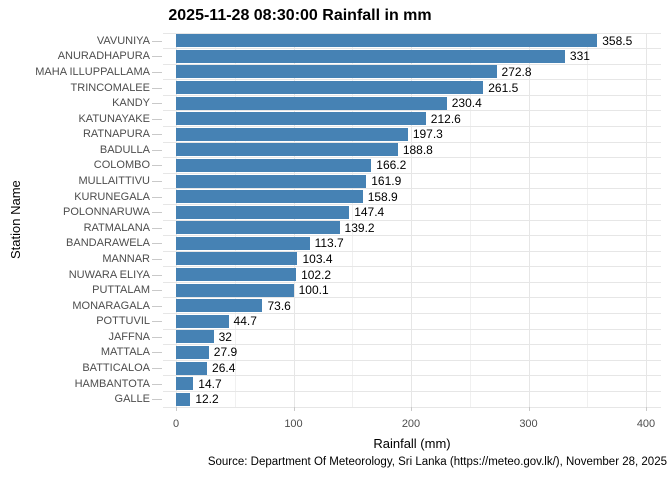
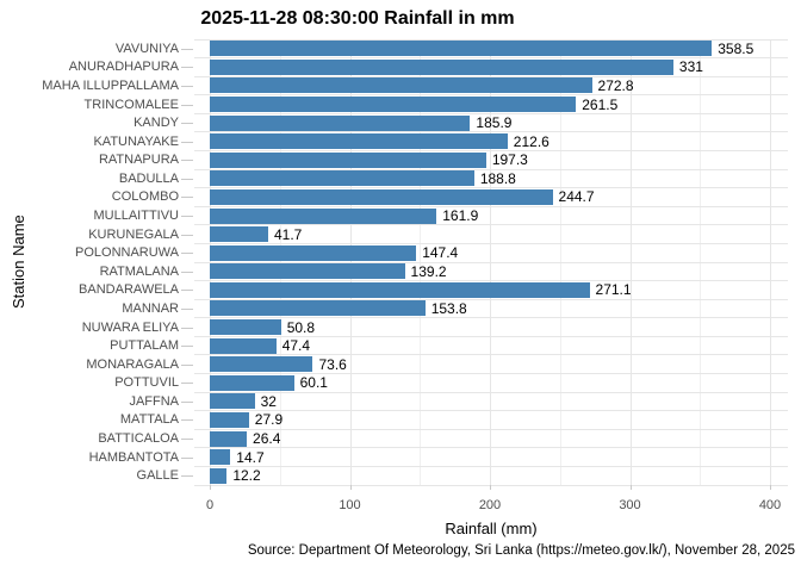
KANDY: 230.4 -> 185.9
COLOMBO: 166.2 -> 244.7
KURUNEGALA: 158.9 -> 41.7
BANDARAWELA: 113.7 -> 271.1
MANNAR: 103.4 -> 153.8
NUWARA ELIYA: 102.2 -> 50.8
PUTTALAM: 100.1 -> 47.4
POTTUVIL: 44.7 -> 60.1
